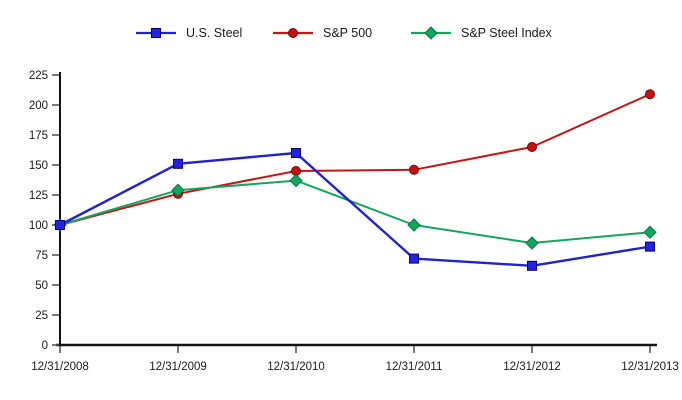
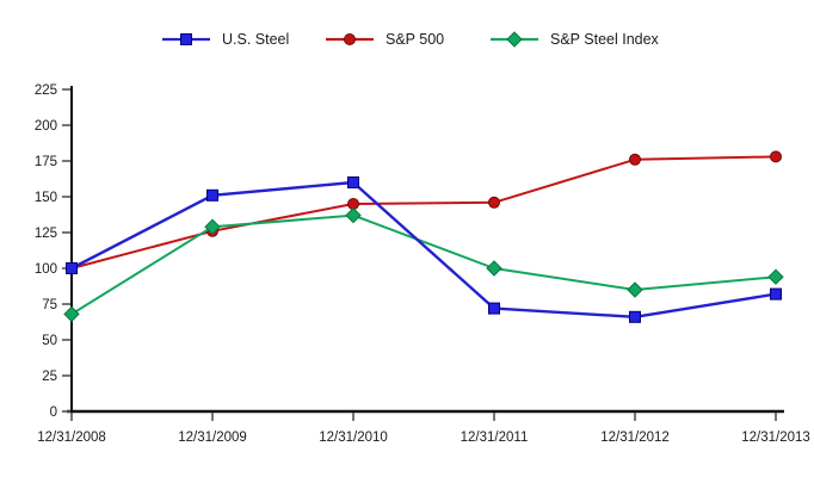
S&P Steel Index/12/31/2008: 100 -> 68
S&P 500/12/31/2012: 165 -> 176
S&P 500/12/31/2013: 209 -> 178
